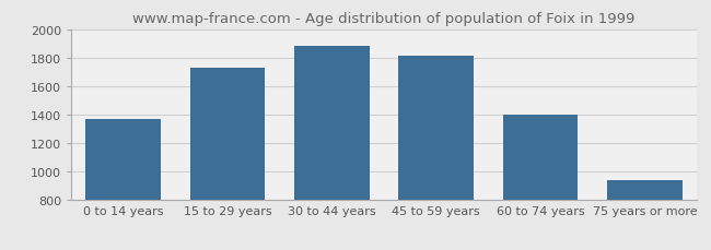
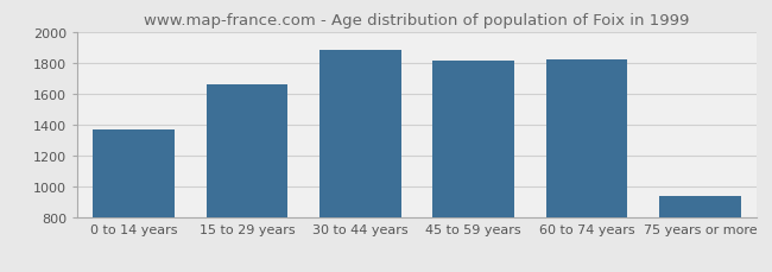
15 to 29 years: 1720 -> 1660
60 to 74 years: 1400 -> 1820
